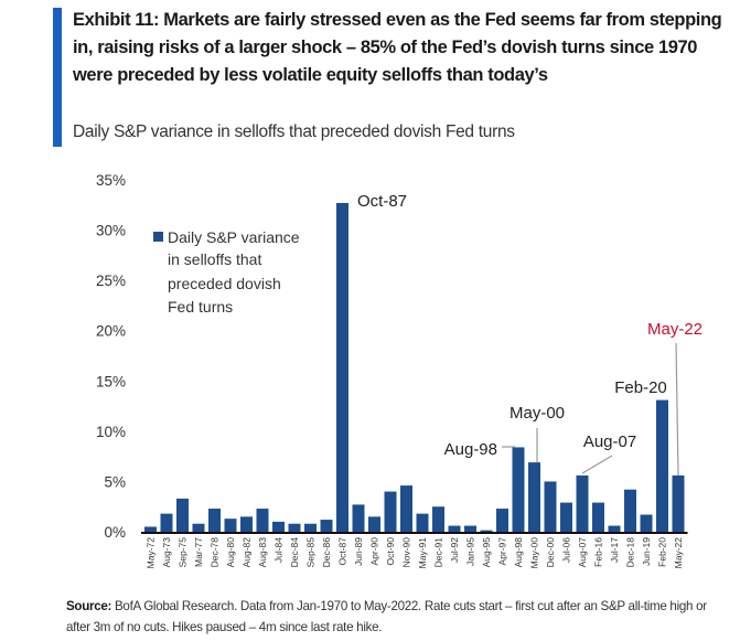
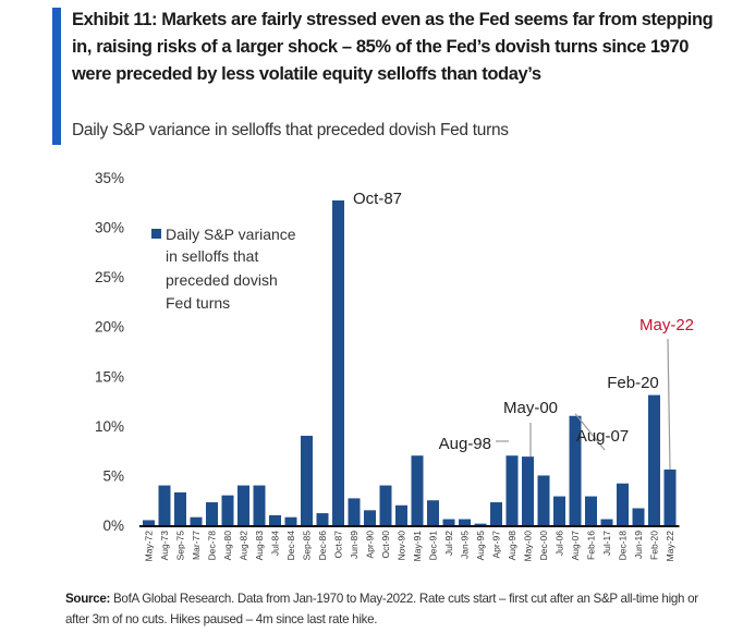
Aug-73: 2% -> 4%
Aug-80: 1% -> 3%
Aug-82: 2% -> 4%
Aug-83: 2% -> 4%
Sep-85: 1% -> 9%
Nov-90: 5% -> 2%
May-91: 2% -> 7%
Aug-98: 8% -> 7%
Aug-07: 6% -> 11%
